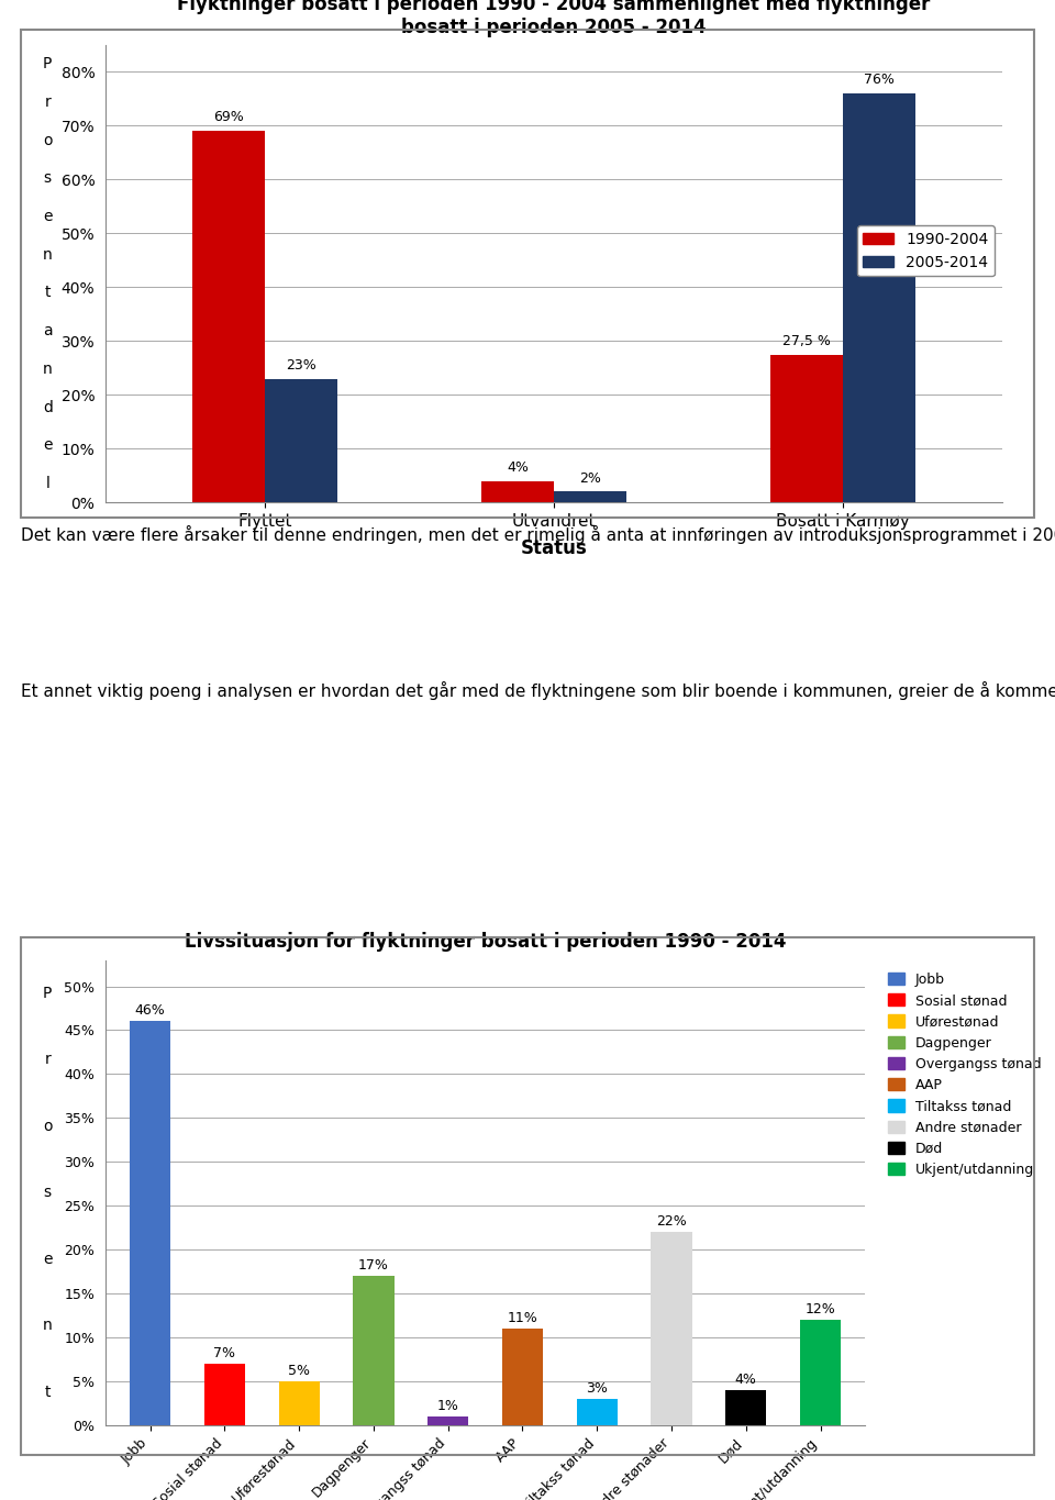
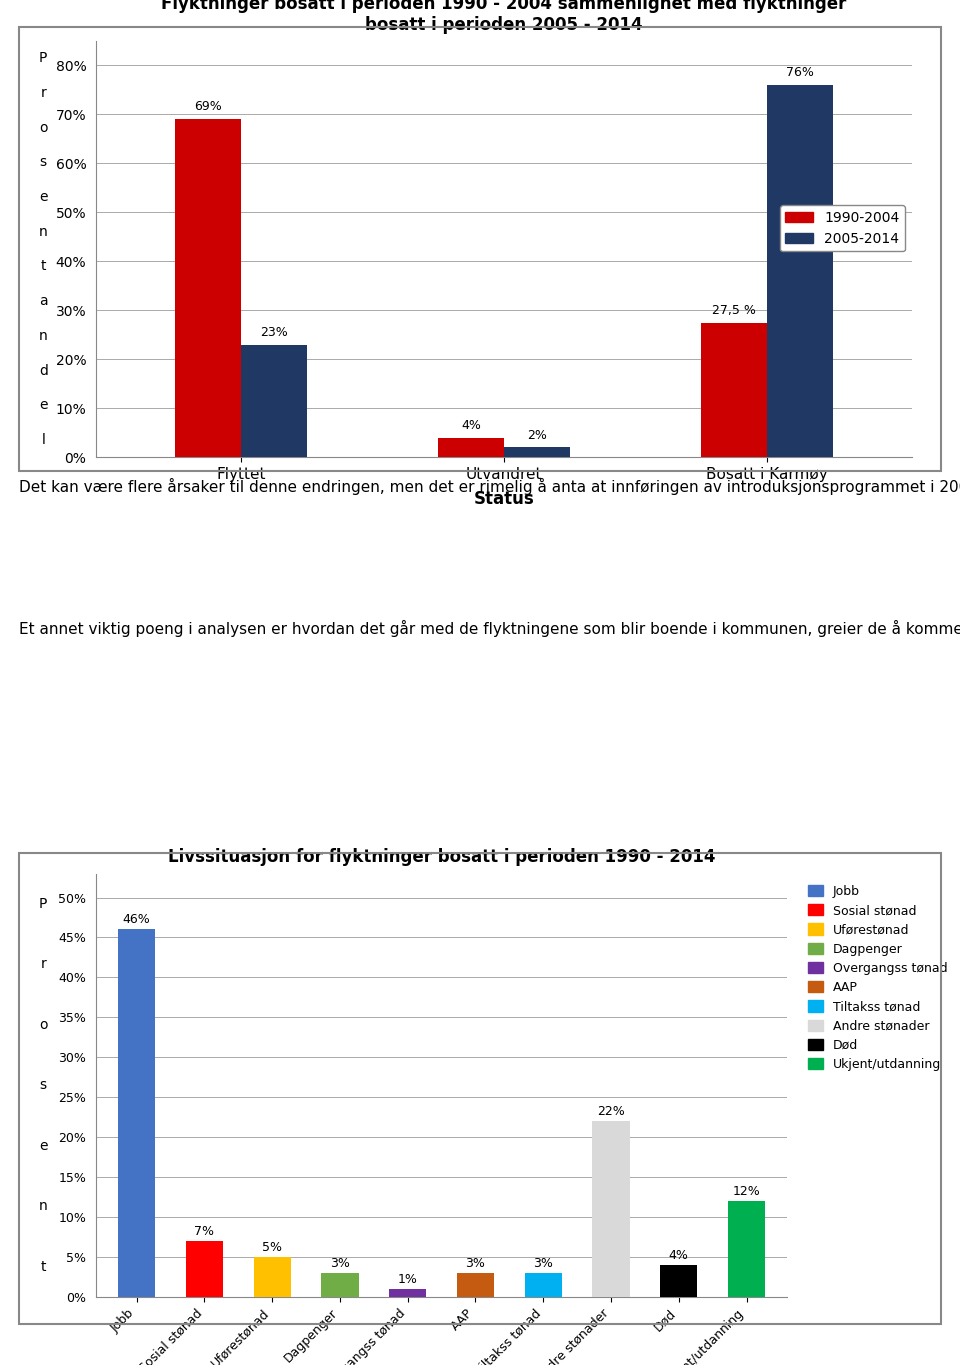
Livssituasjon for flyktninger bosatt i perioden 1990 - 2014/Dagpenger: 17% -> 3%
Livssituasjon for flyktninger bosatt i perioden 1990 - 2014/AAP: 11% -> 3%
